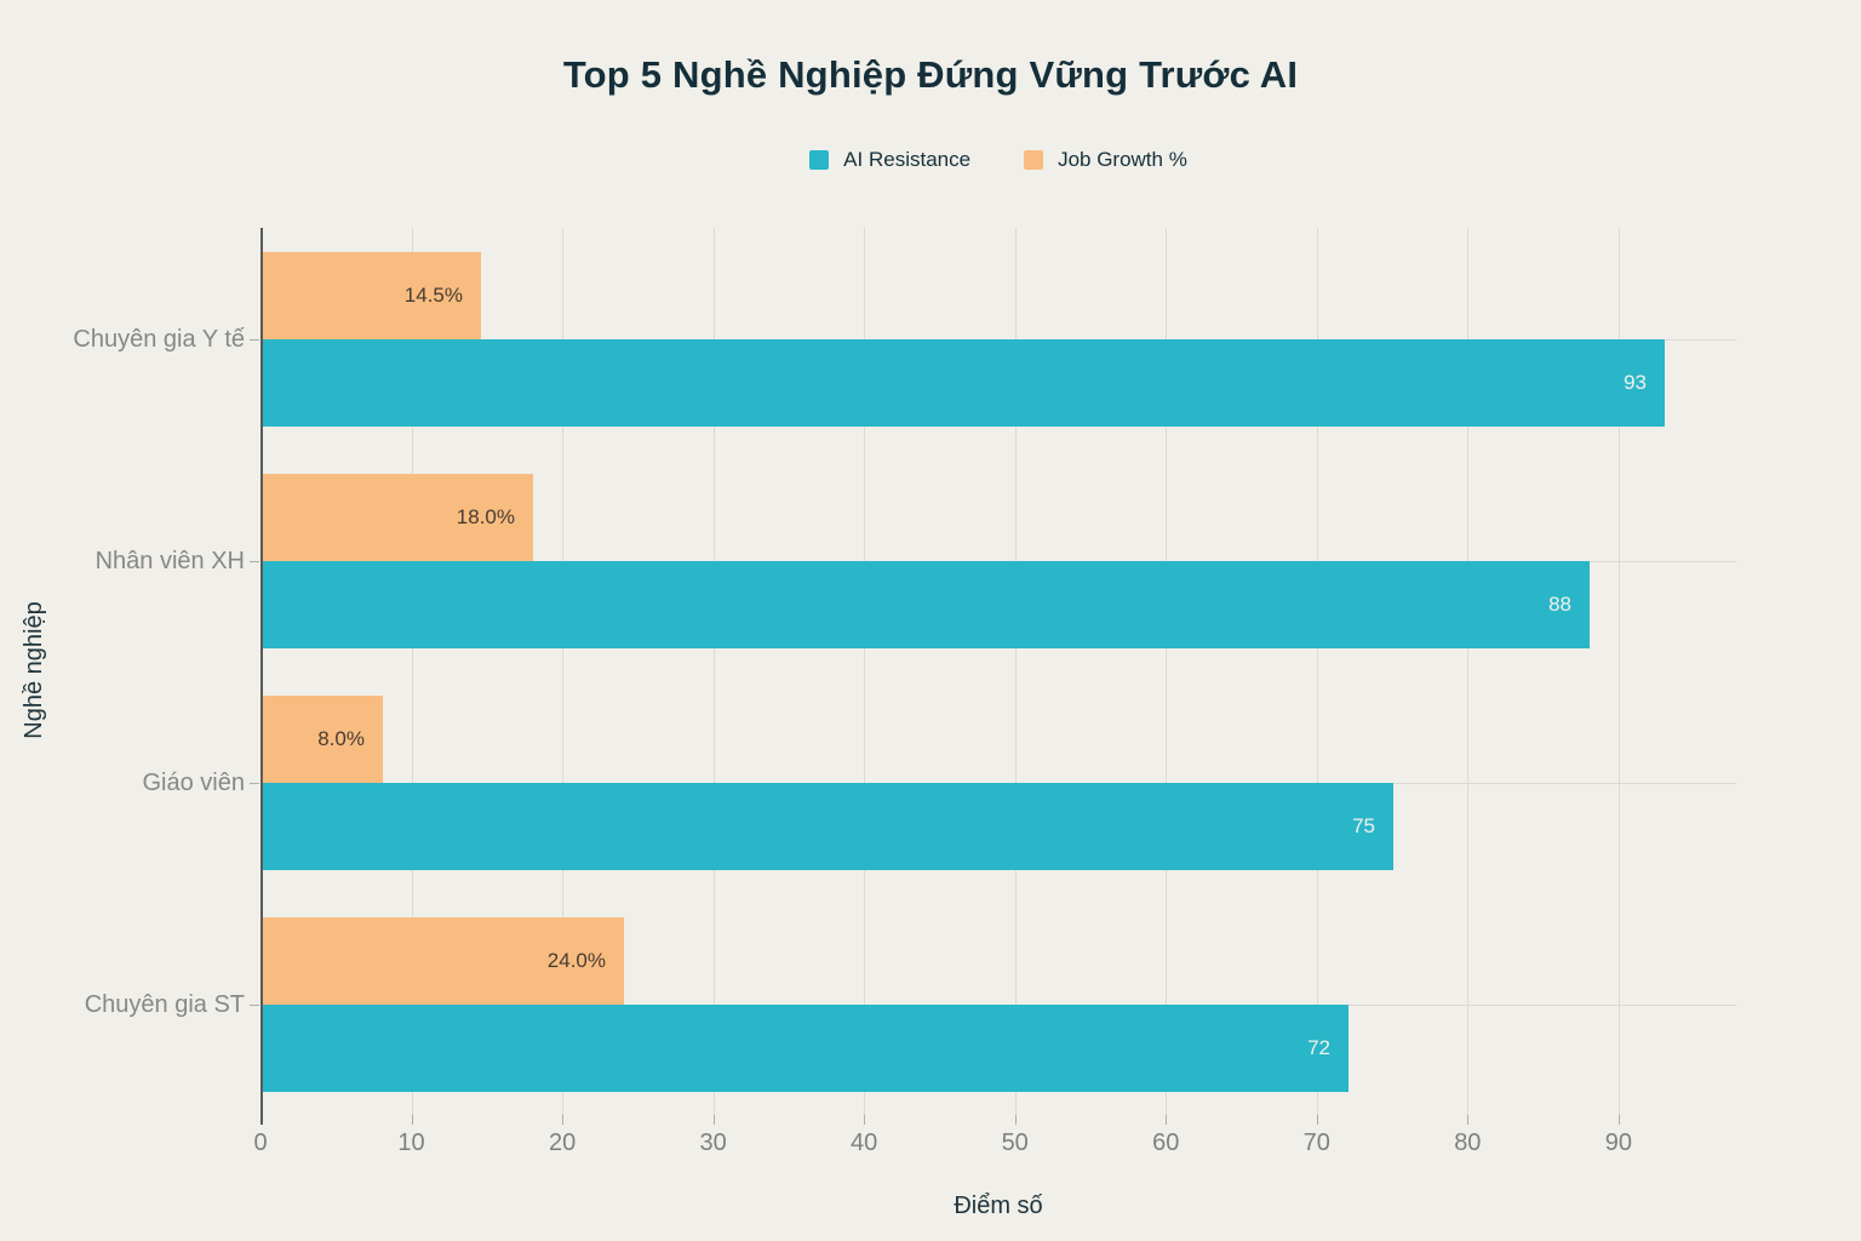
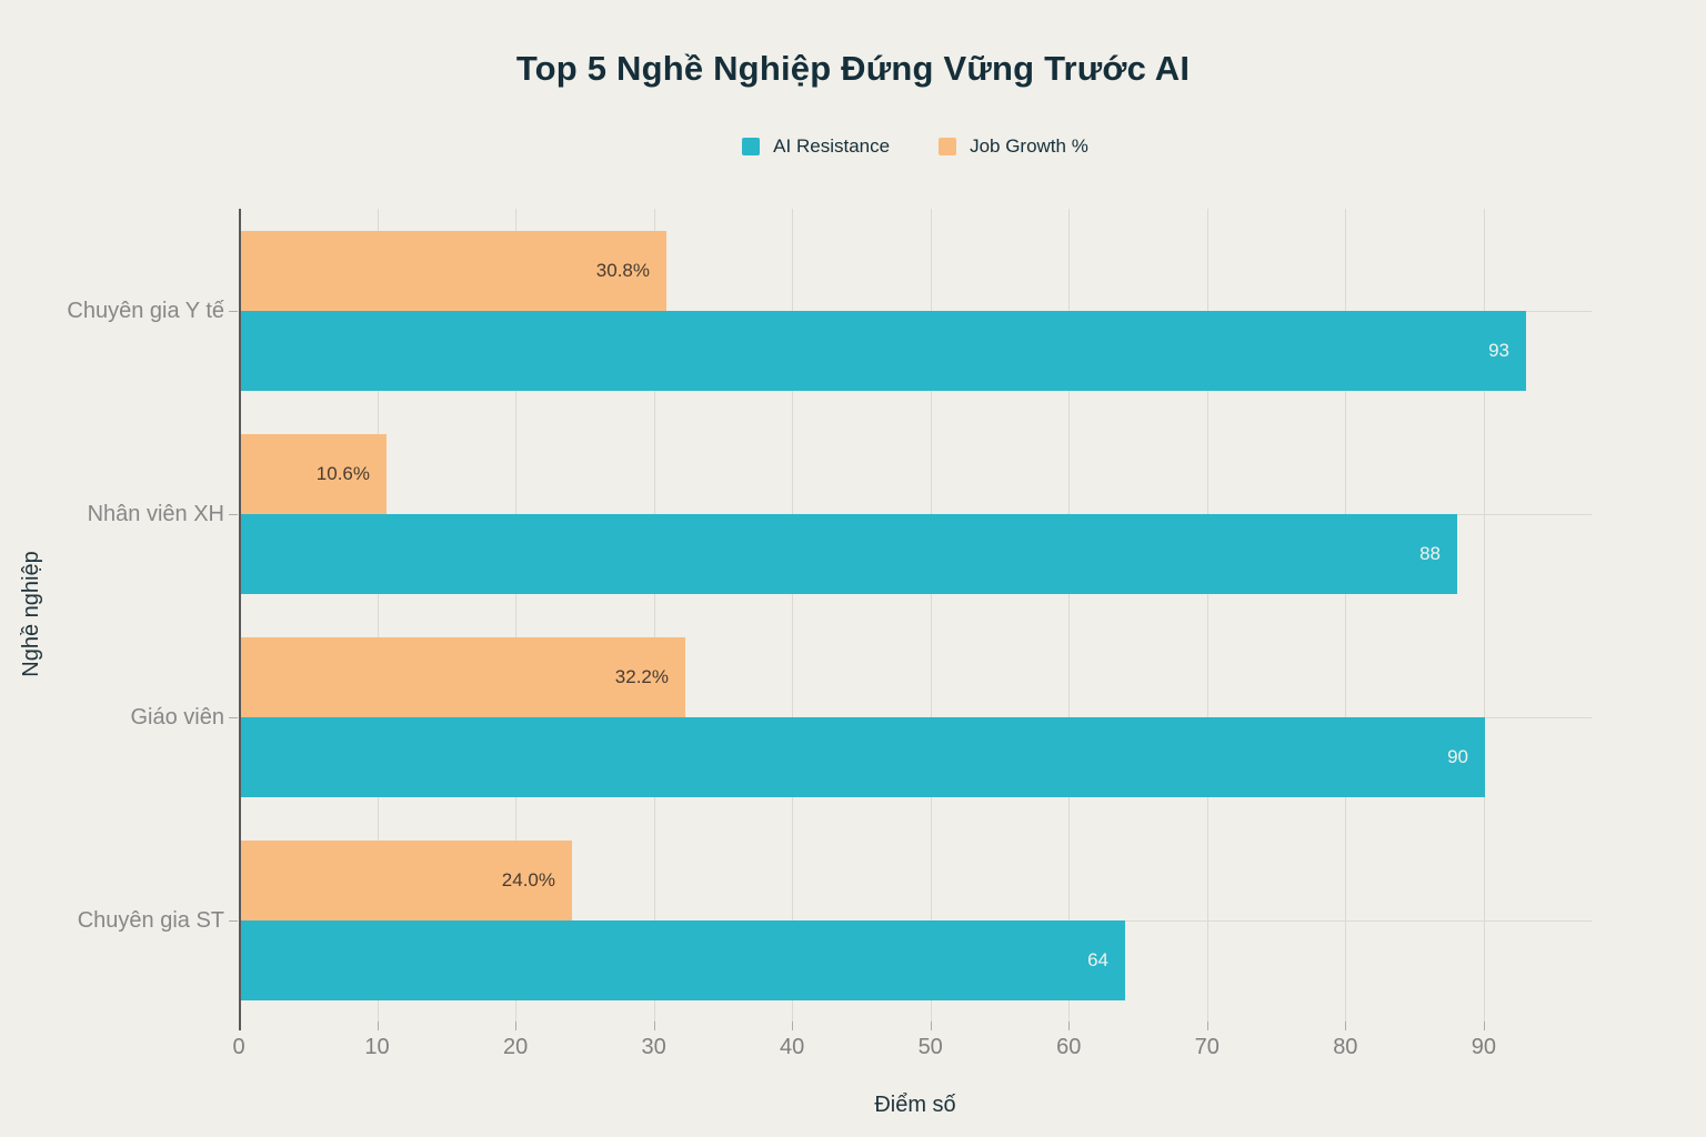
Job Growth %/Chuyên gia Y tế: 14.5% -> 30.8%
Job Growth %/Nhân viên XH: 18.0% -> 10.6%
Job Growth %/Giáo viên: 8.0% -> 32.2%
AI Resistance/Giáo viên: 75 -> 90
AI Resistance/Chuyên gia ST: 72 -> 64
